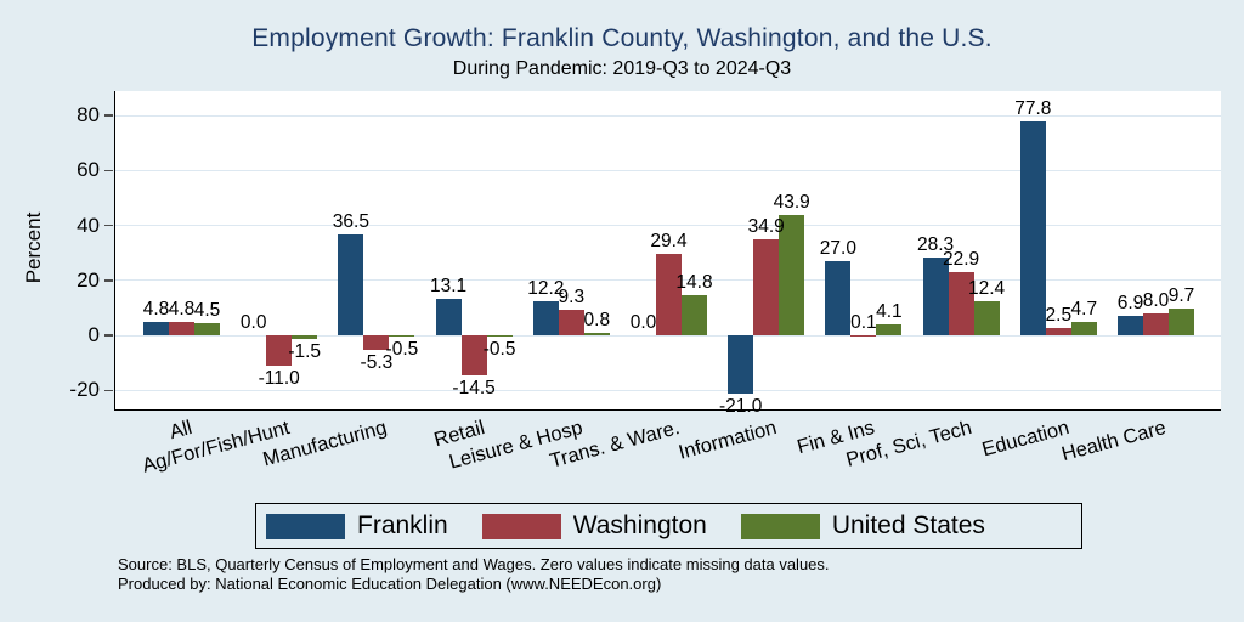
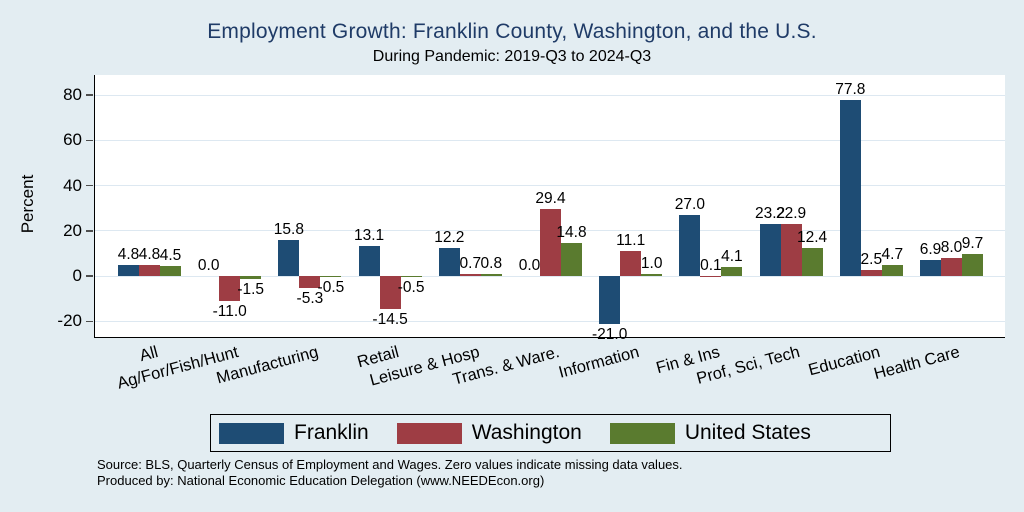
Franklin/Manufacturing: 36.5 -> 15.8
Washington/Leisure & Hosp: 9.3 -> 0.7
Washington/Information: 34.9 -> 11.1
United States/Information: 43.9 -> 1.0
Franklin/Prof, Sci, Tech: 28.3 -> 23.2
